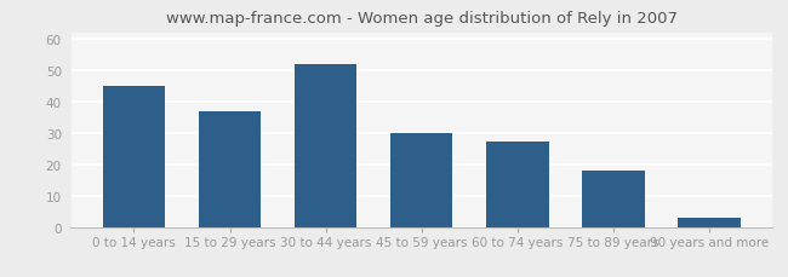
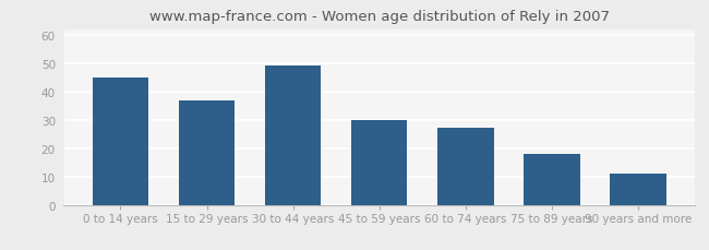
30 to 44 years: 52 -> 49
90 years and more: 3 -> 11
